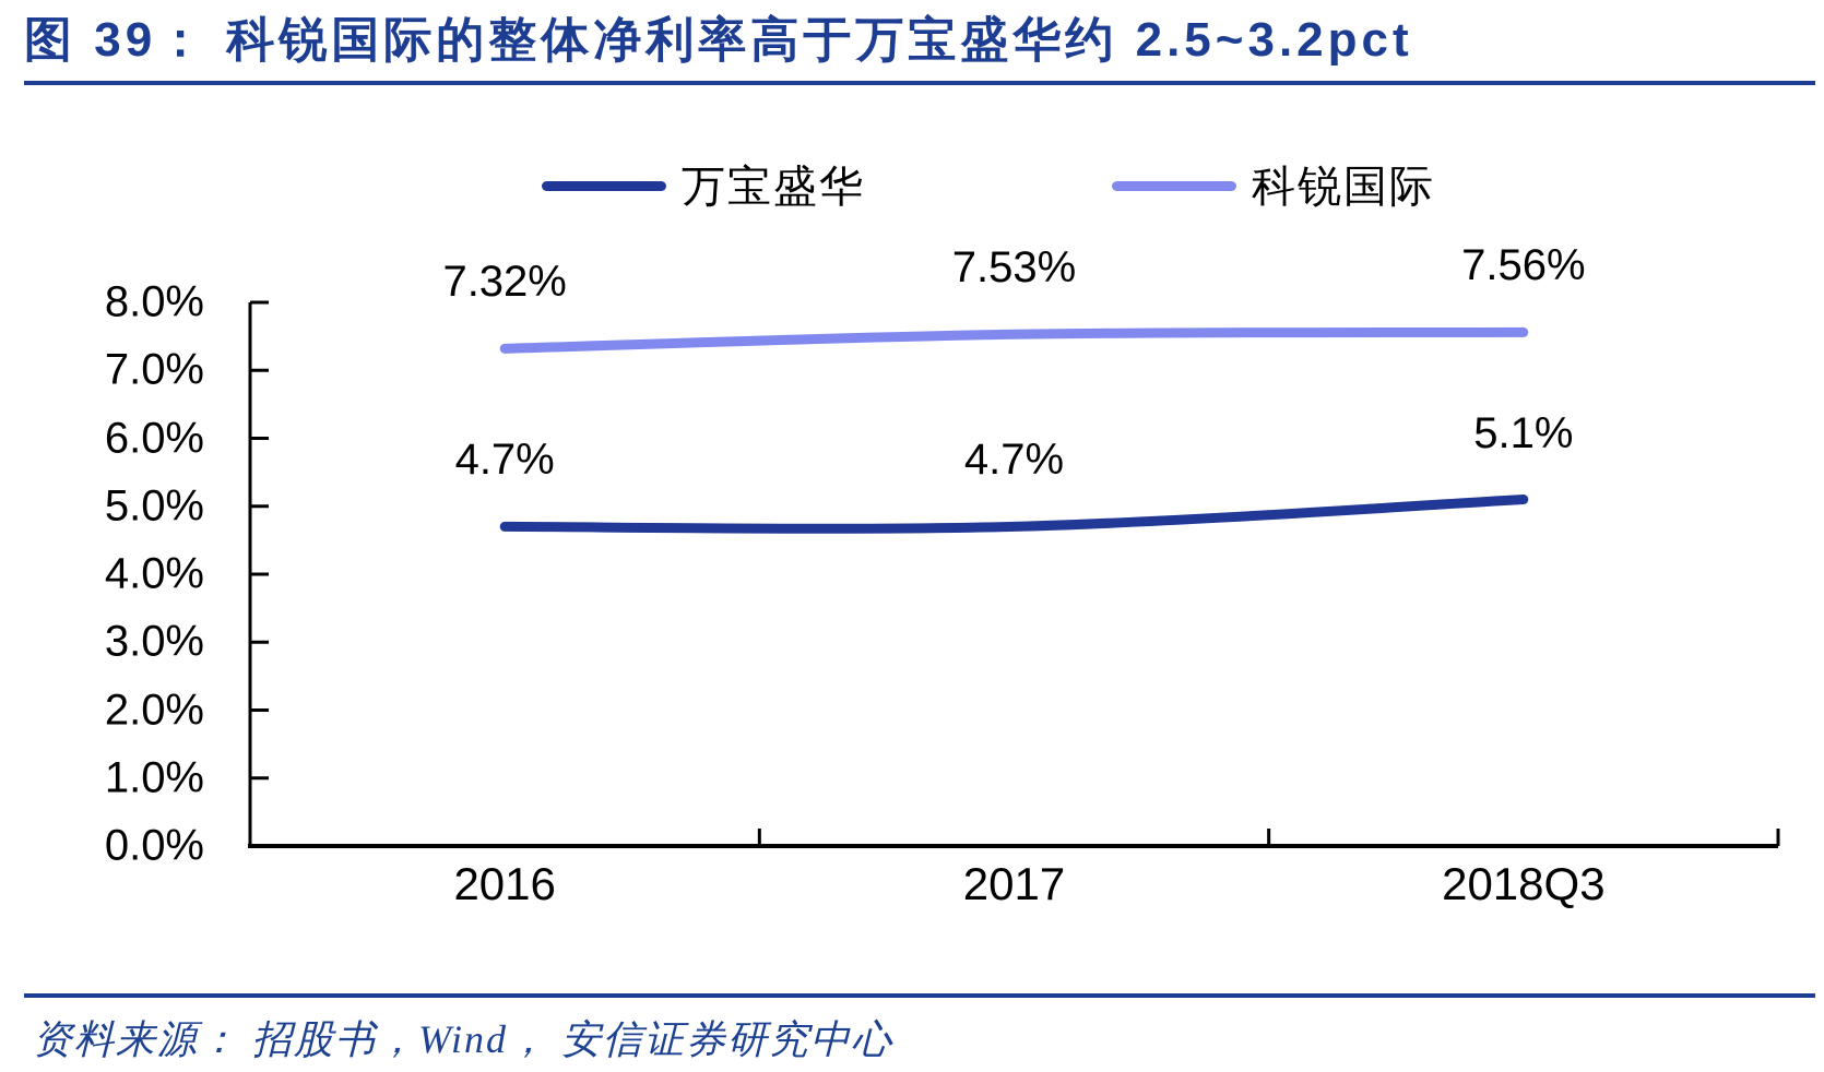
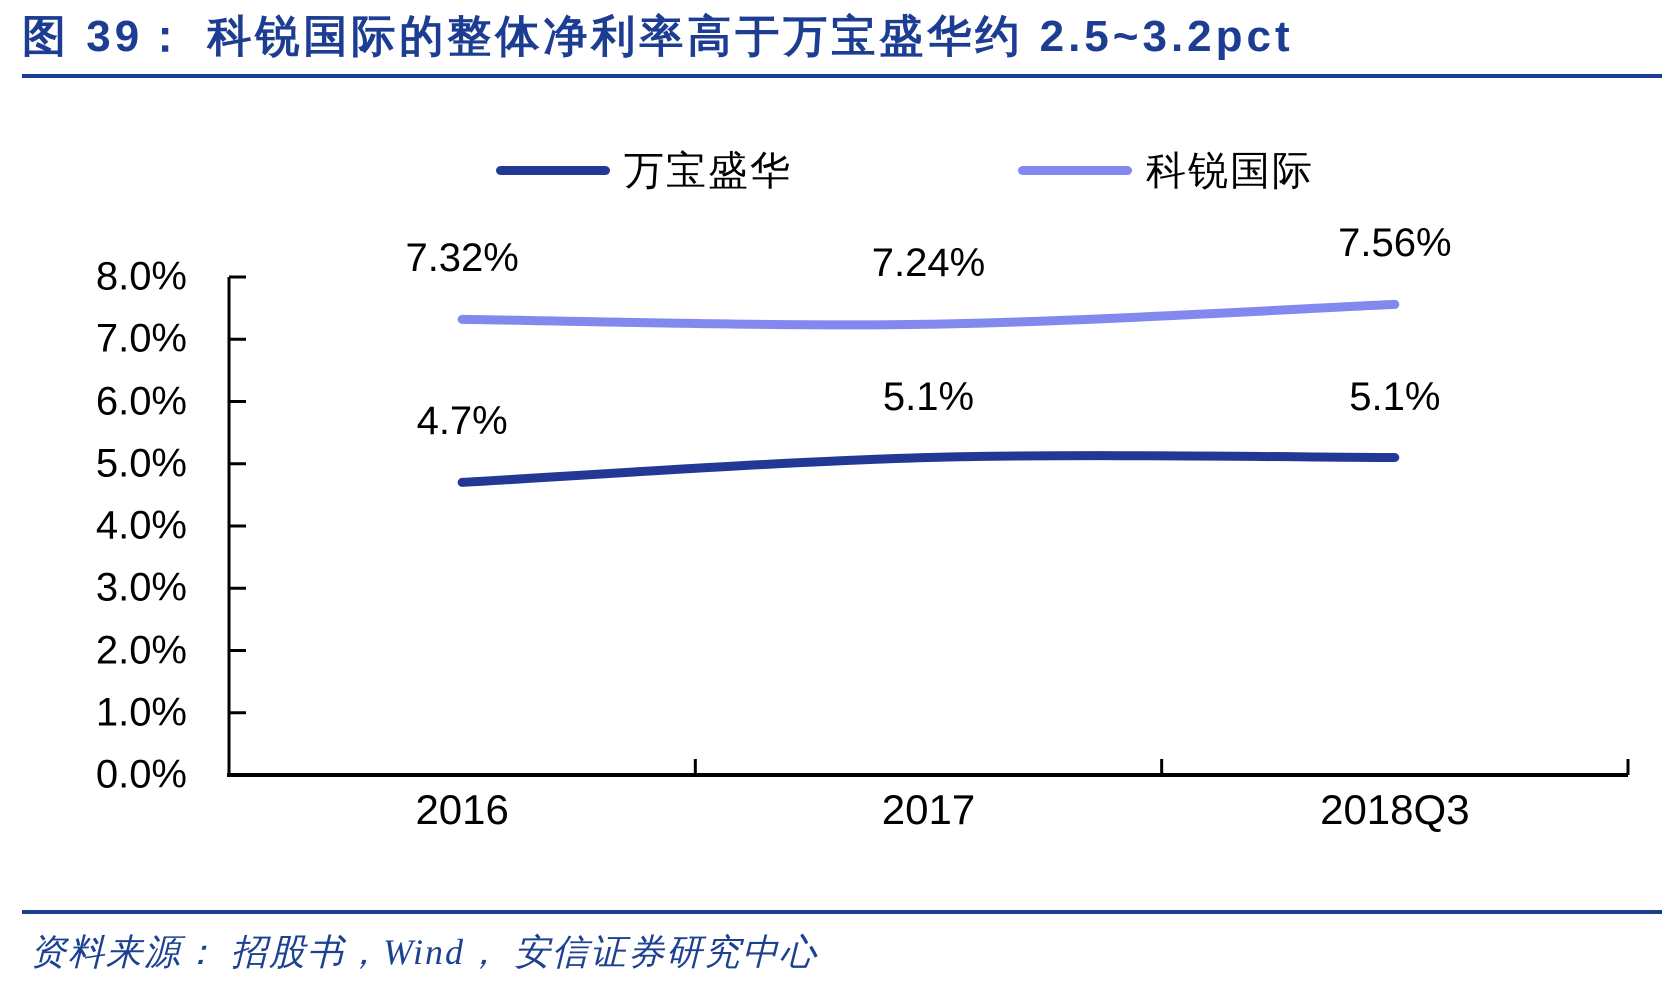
万宝盛华/2017: 4.7% -> 5.1%
科锐国际/2017: 7.53% -> 7.24%
